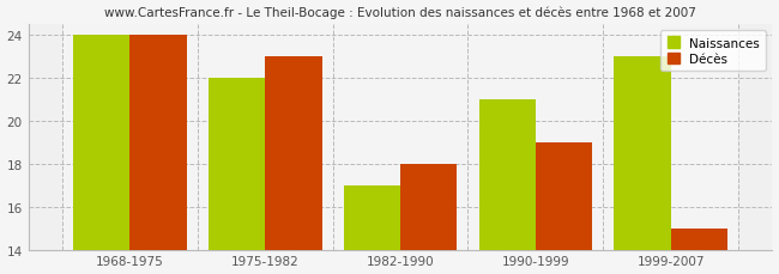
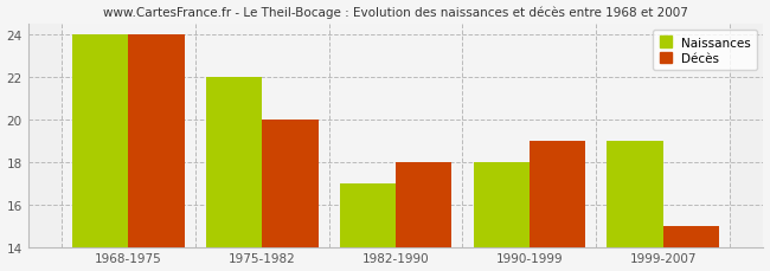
Décès/1975-1982: 23 -> 20
Naissances/1990-1999: 21 -> 18
Naissances/1999-2007: 23 -> 19
